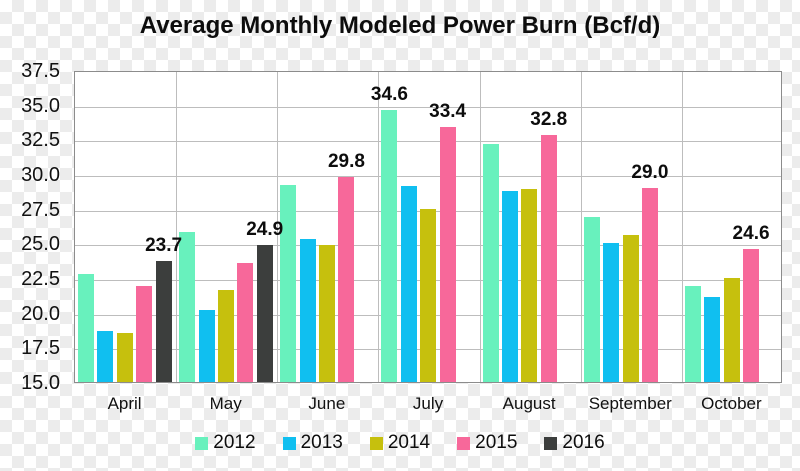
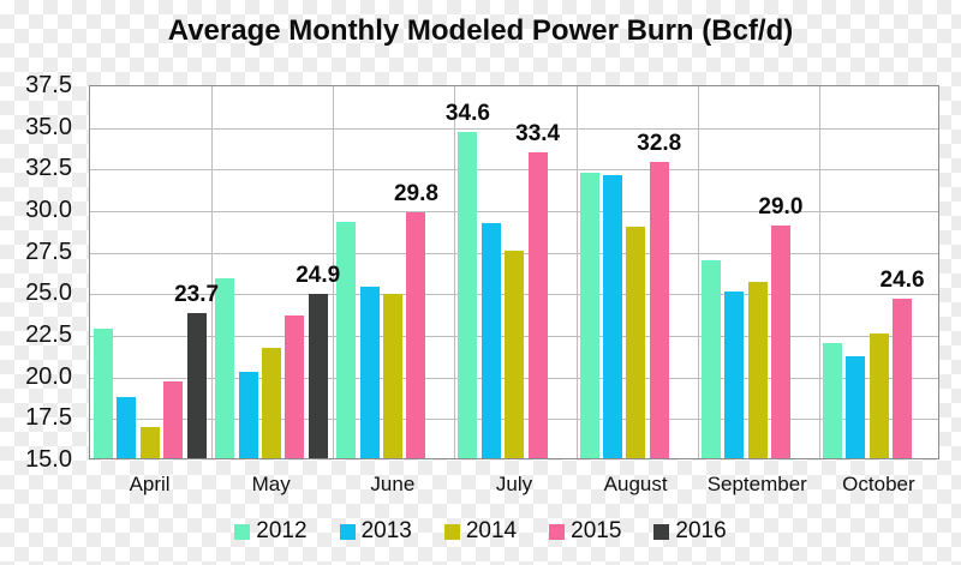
2014/April: 18.5 -> 16.9
2015/April: 21.9 -> 19.6
2013/August: 28.8 -> 32.0
